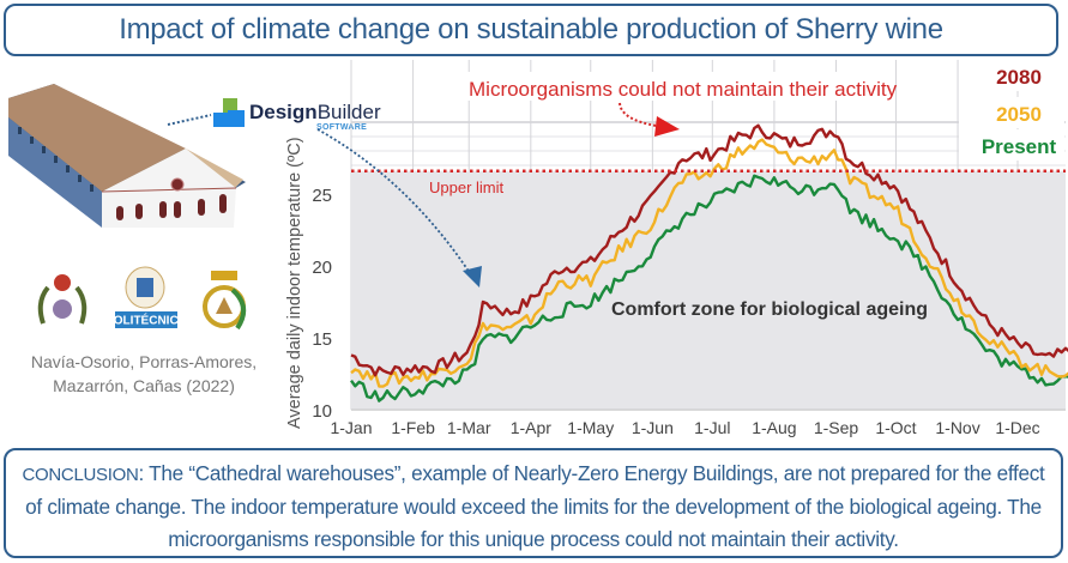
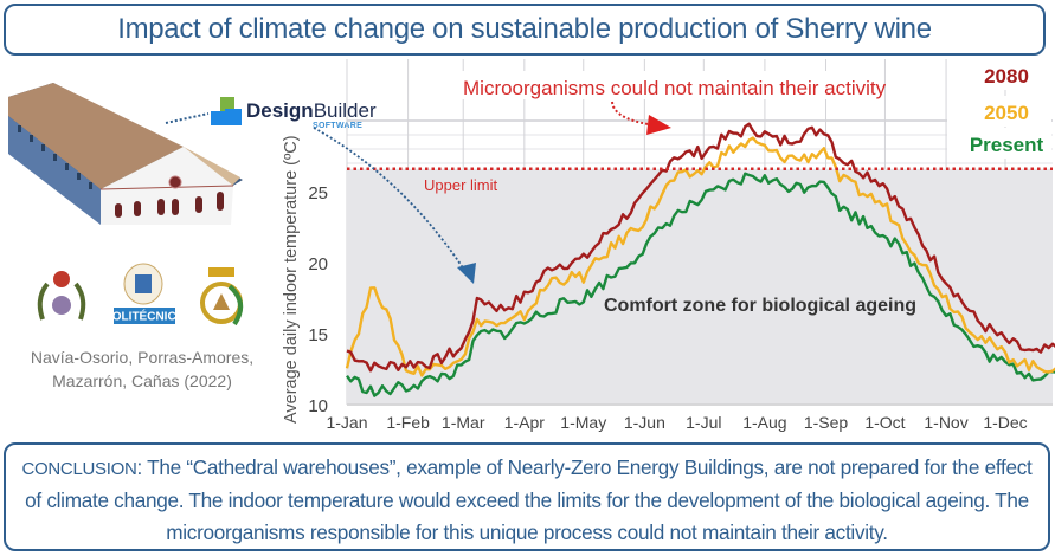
2050/15: 12.0 -> 18.6
